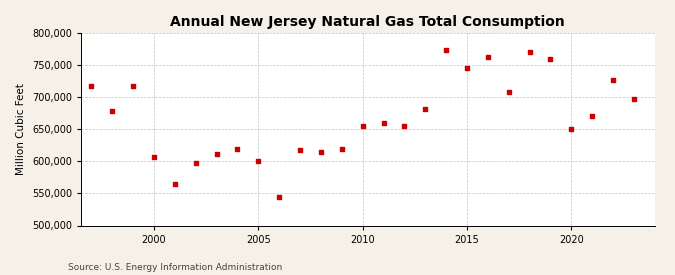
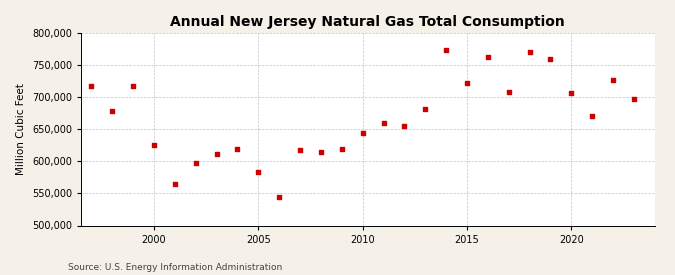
2000: 607,000 -> 626,000
2005: 600,000 -> 584,000
2010: 655,000 -> 644,000
2015: 745,000 -> 722,000
2020: 651,000 -> 706,000
